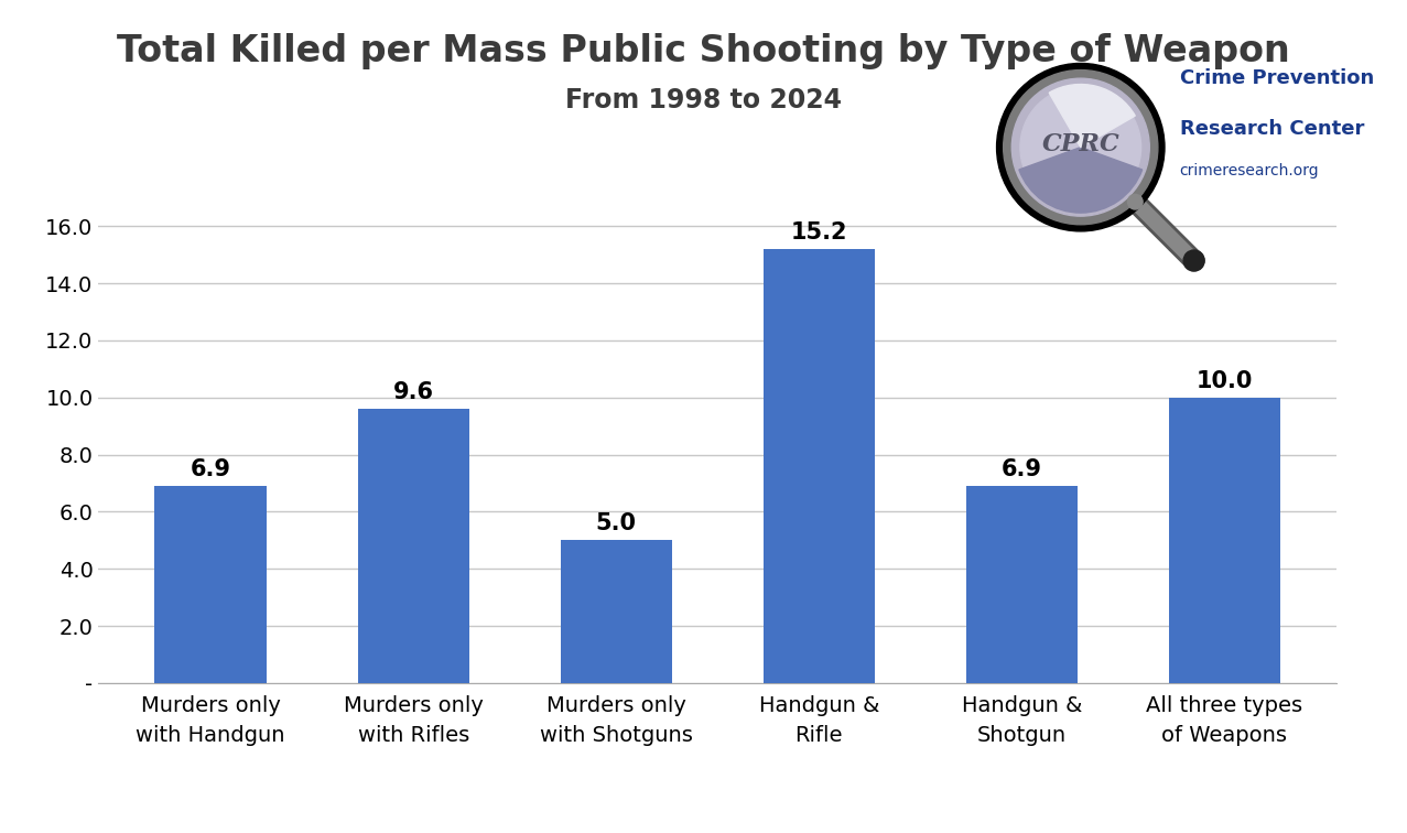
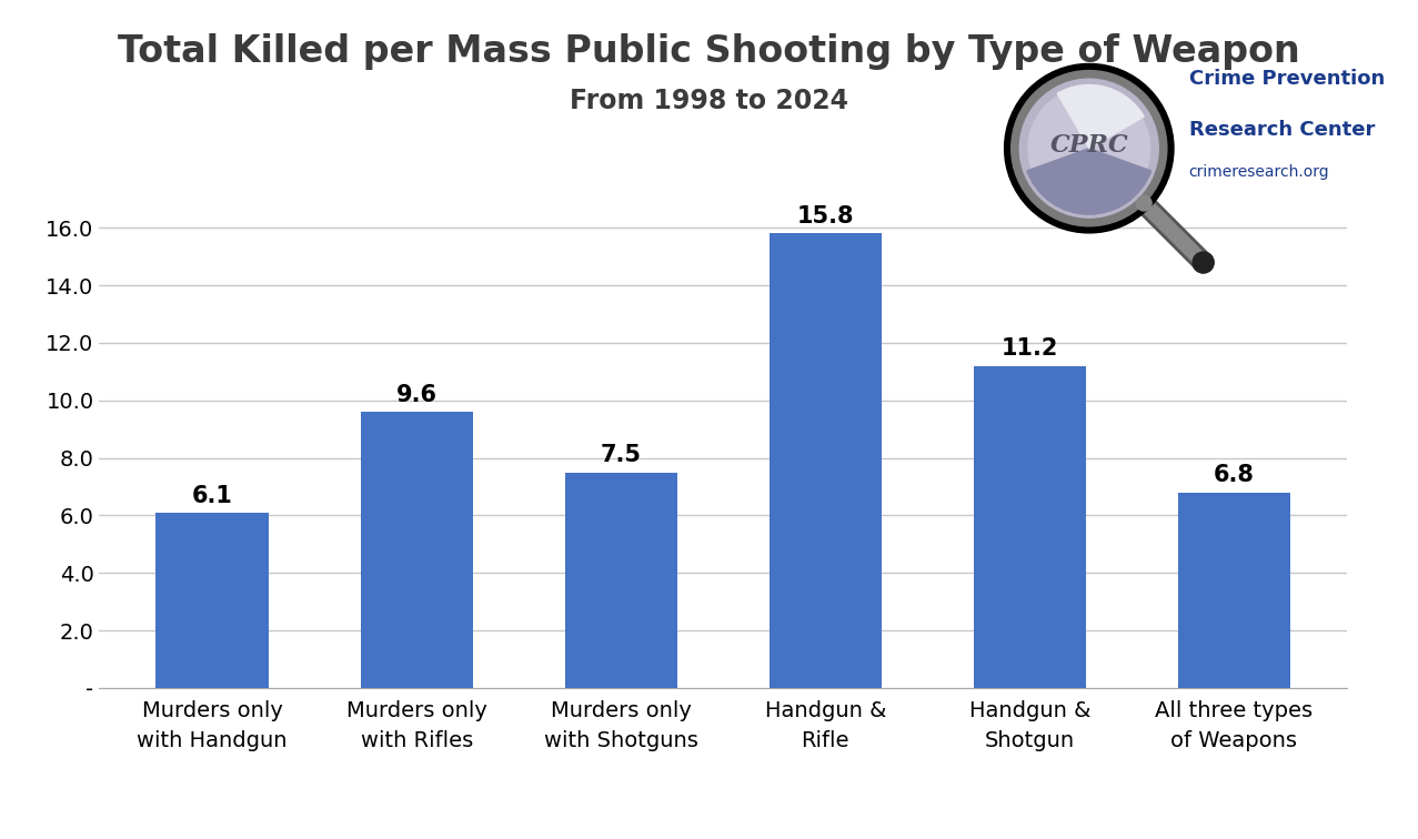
Murders only with Handgun: 6.9 -> 6.1
Murders only with Shotguns: 5.0 -> 7.5
Handgun & Rifle: 15.2 -> 15.8
Handgun & Shotgun: 6.9 -> 11.2
All three types of Weapons: 10.0 -> 6.8
